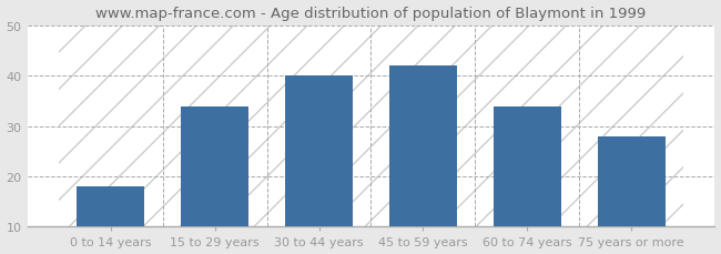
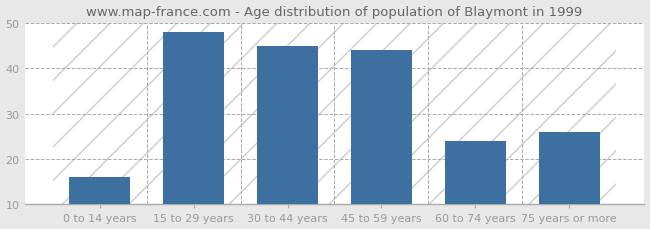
0 to 14 years: 18 -> 16
15 to 29 years: 34 -> 48
30 to 44 years: 40 -> 45
45 to 59 years: 42 -> 44
60 to 74 years: 34 -> 24
75 years or more: 28 -> 26
